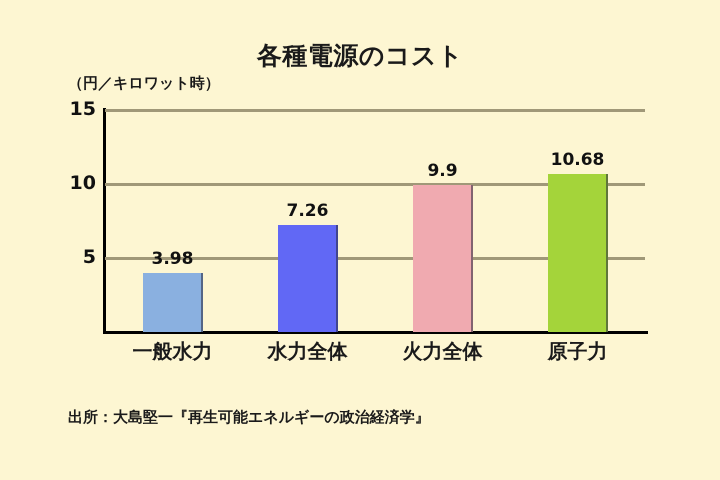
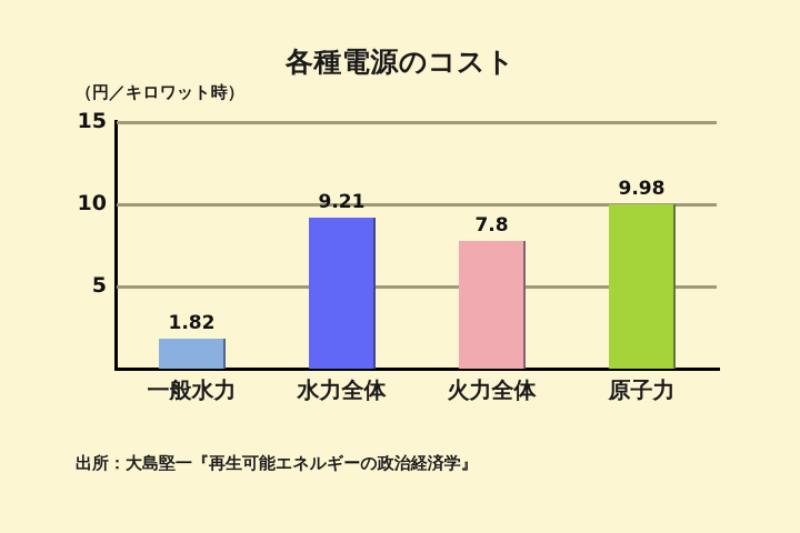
一般水力: 3.98 -> 1.82
水力全体: 7.26 -> 9.21
火力全体: 9.9 -> 7.8
原子力: 10.68 -> 9.98
